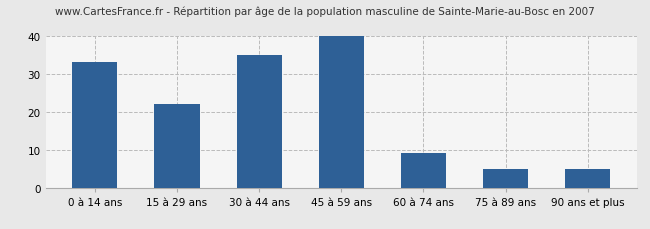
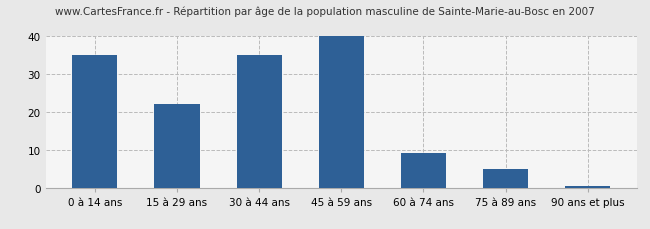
0 à 14 ans: 33.0 -> 35.0
90 ans et plus: 5.0 -> 0.5
